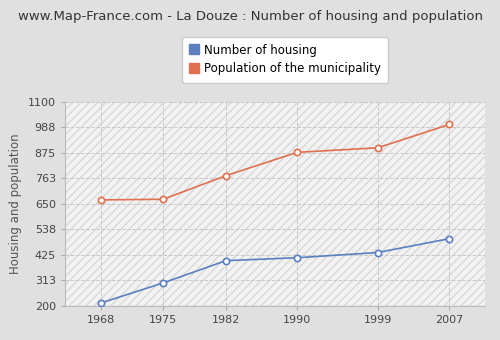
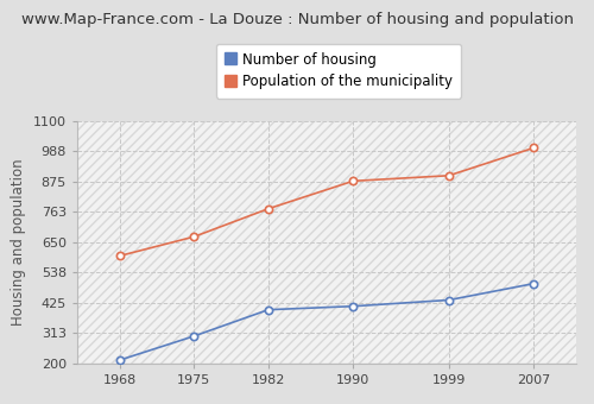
Population of the municipality/1968: 668 -> 600
